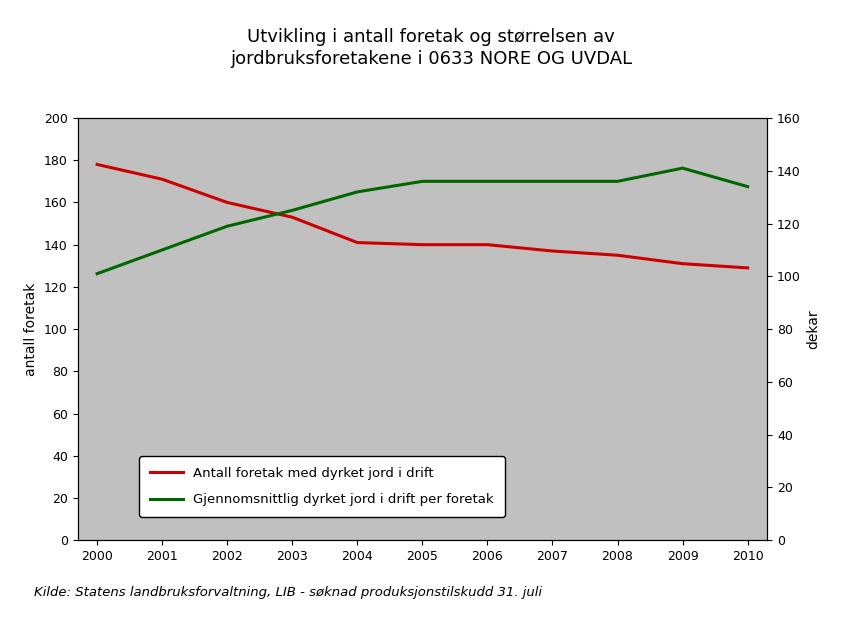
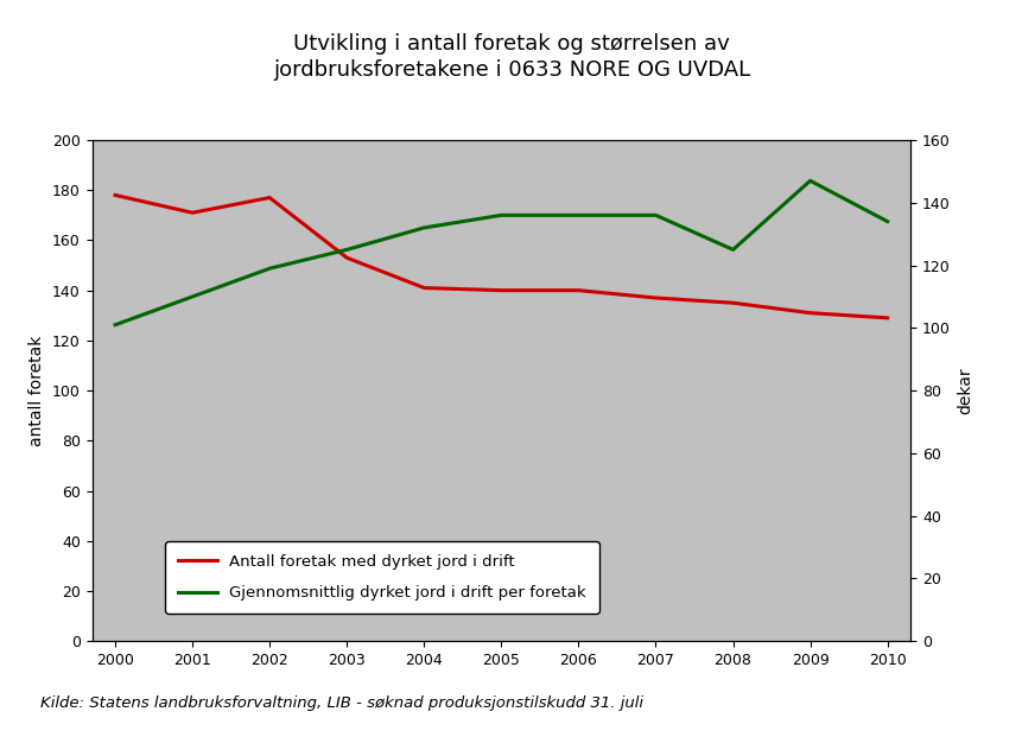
Antall foretak med dyrket jord i drift/2002: 160 -> 177
Gjennomsnittlig dyrket jord i drift per foretak/2008: 136 -> 125
Gjennomsnittlig dyrket jord i drift per foretak/2009: 141 -> 147
